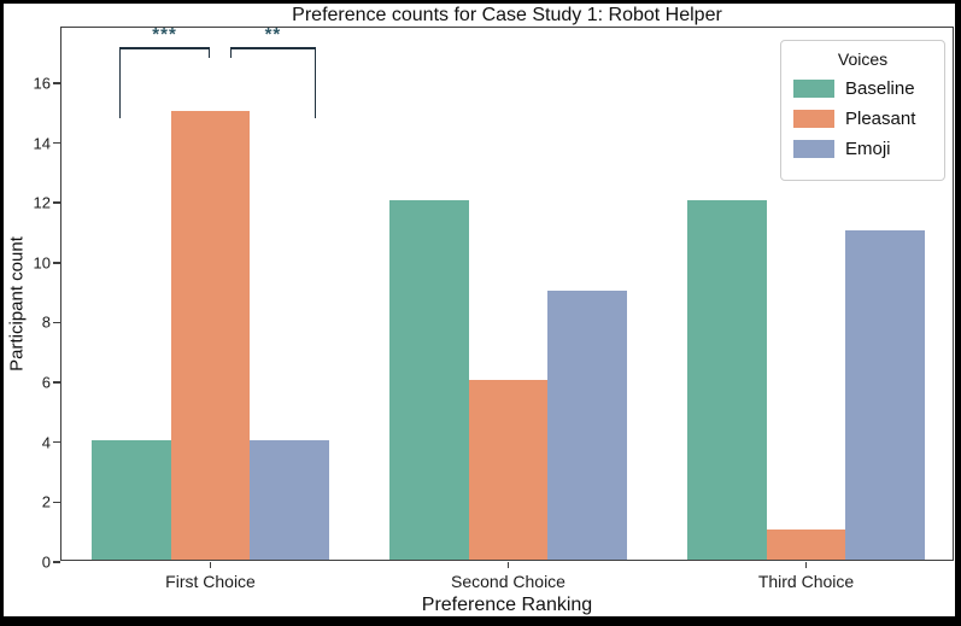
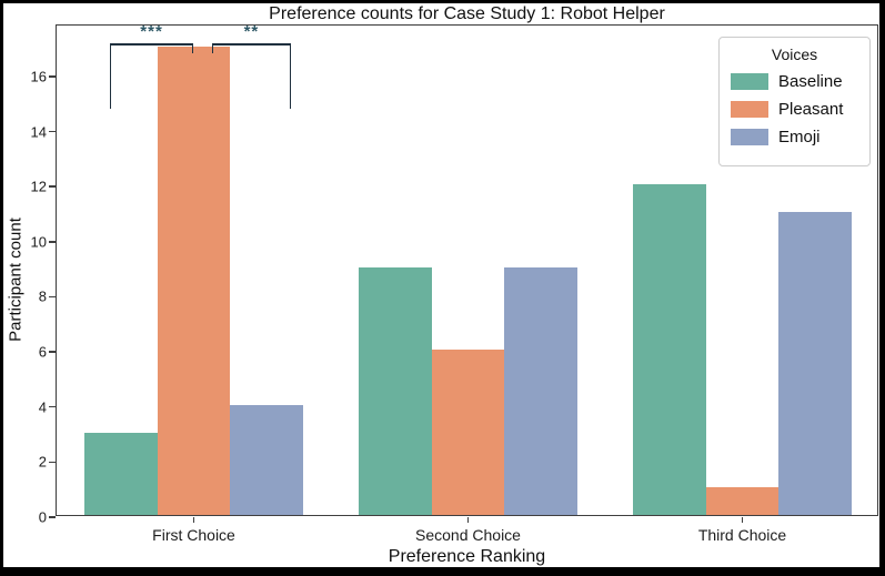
Baseline/First Choice: 4 -> 3
Pleasant/First Choice: 15 -> 17
Baseline/Second Choice: 12 -> 9
